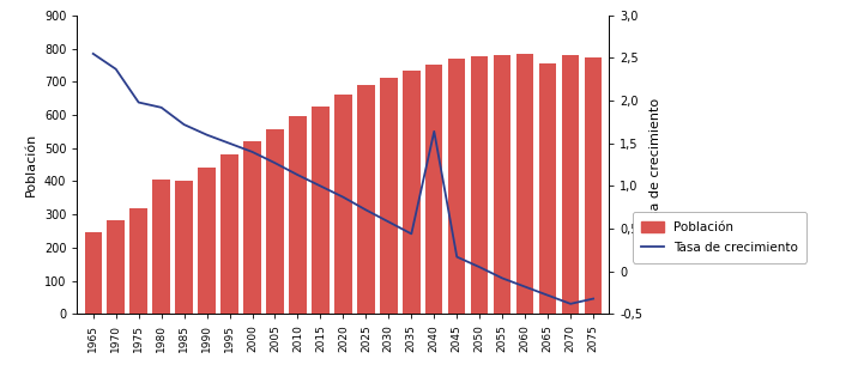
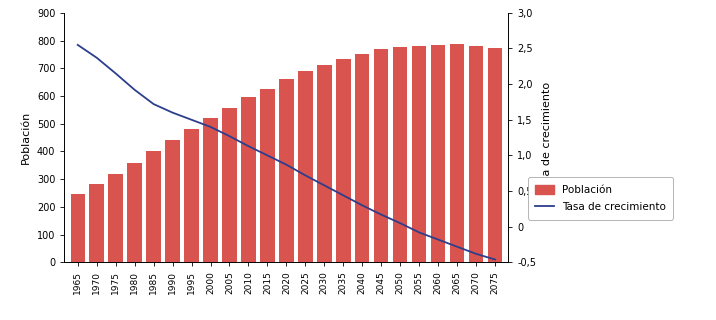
Tasa de crecimiento/1975: 1,98 -> 2,15
Población/1980: 405 -> 358
Tasa de crecimiento/2040: 1,64 -> 0,30
Población/2065: 755 -> 786
Tasa de crecimiento/2075: -0,32 -> -0,46
